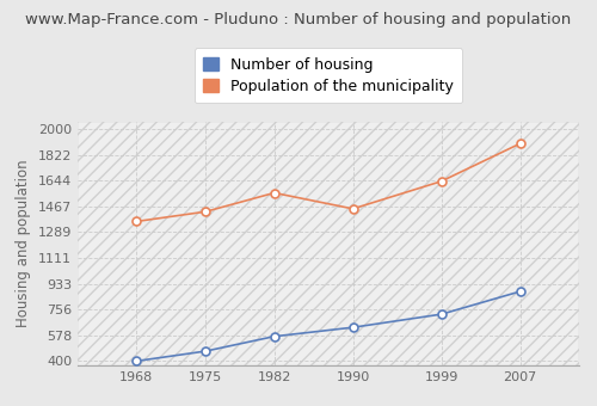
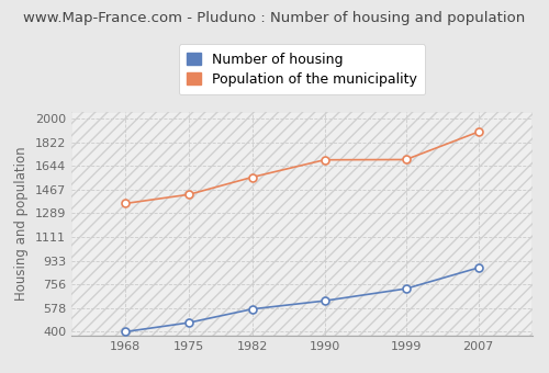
Population of the municipality/1990: 1450 -> 1690
Population of the municipality/1999: 1640 -> 1690
